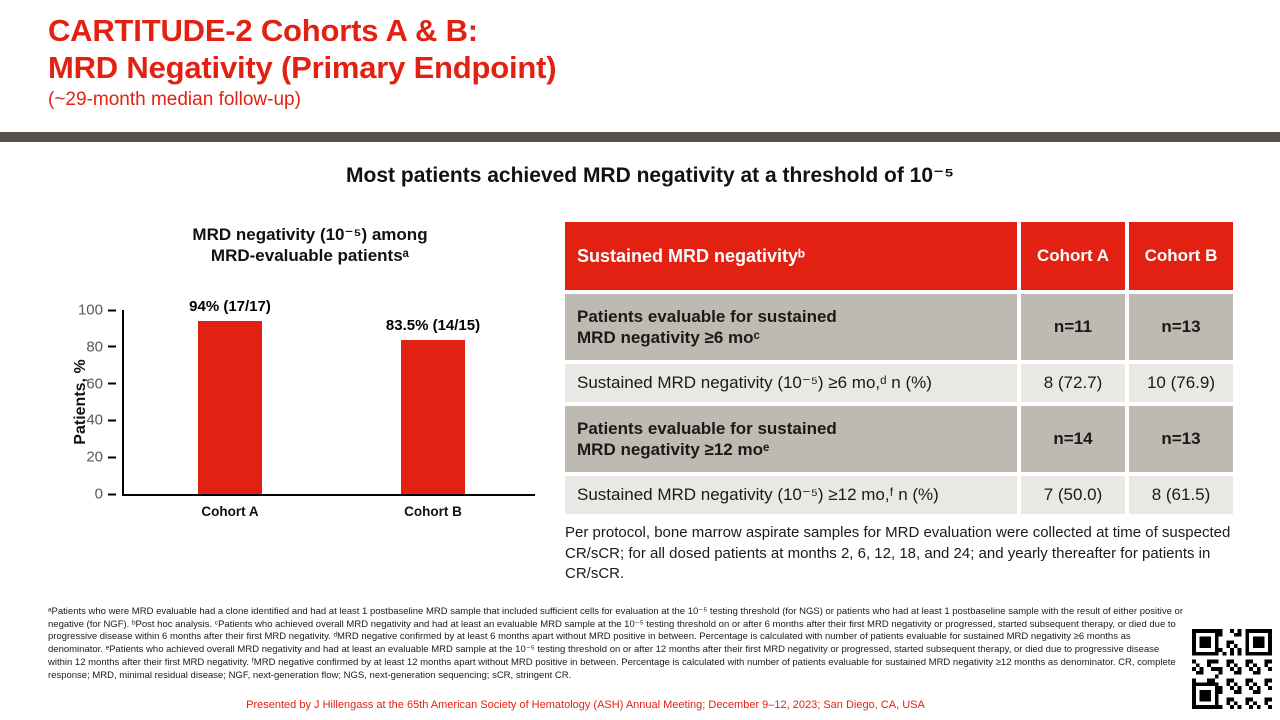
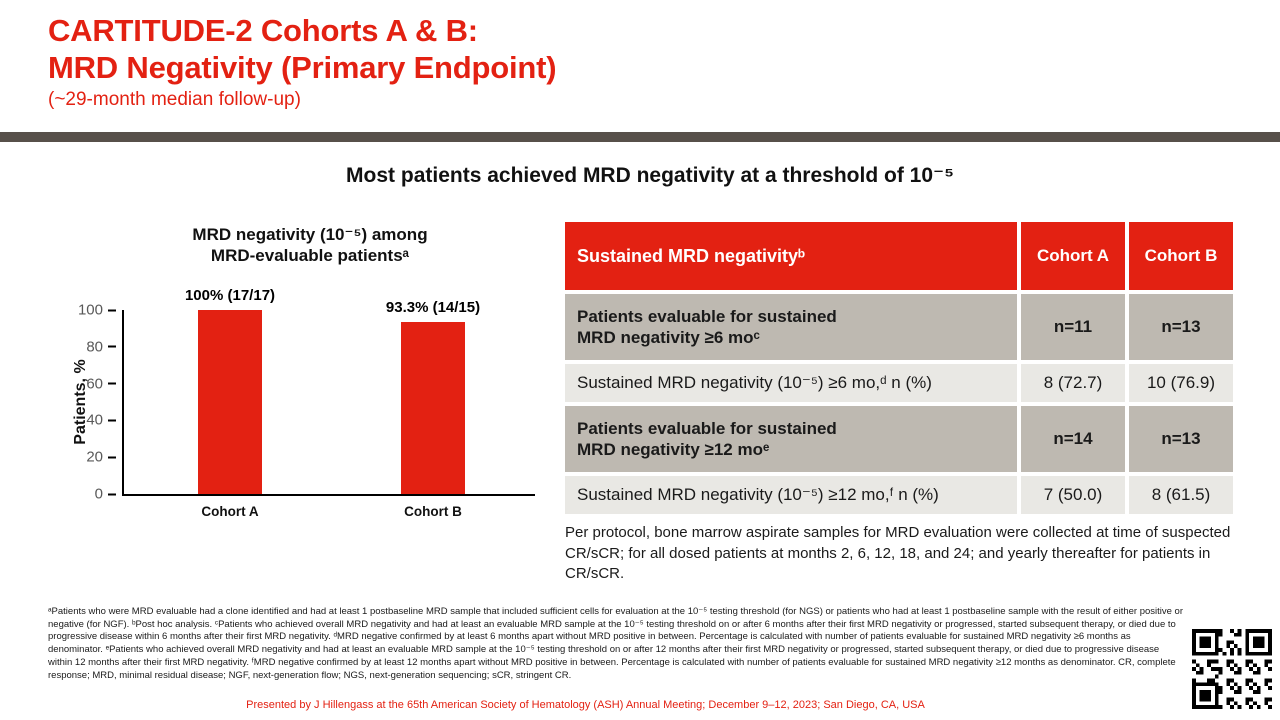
Cohort A: 94% -> 100%
Cohort B: 83.5% -> 93.3%
